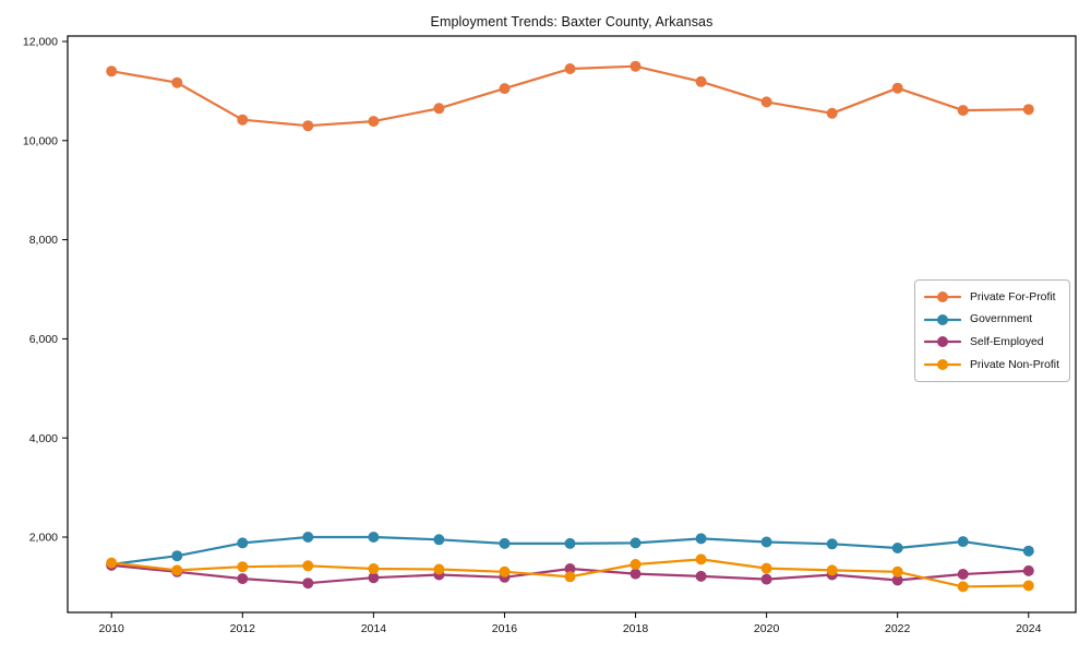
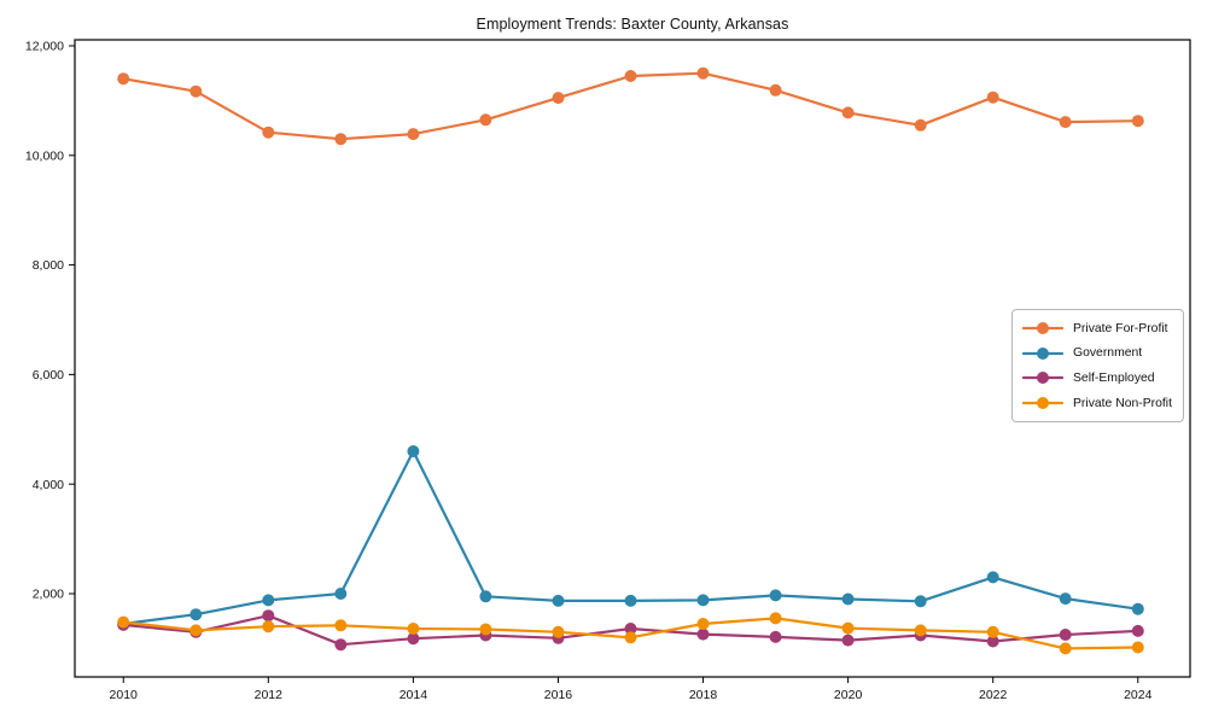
Self-Employed/2012: 1200 -> 1600
Government/2014: 2000 -> 4600
Government/2022: 1800 -> 2300
